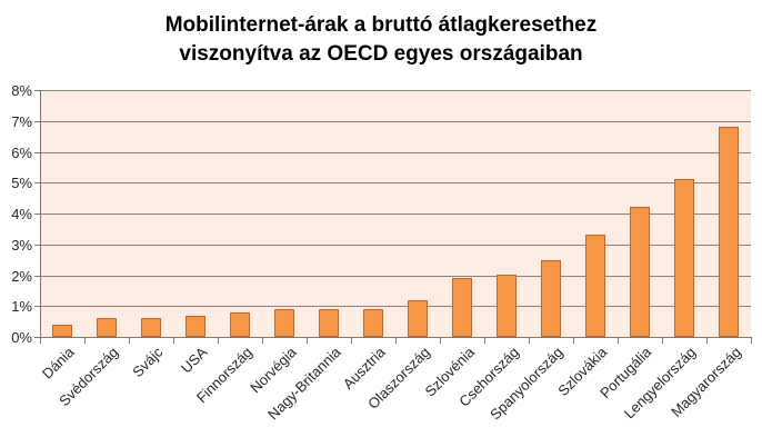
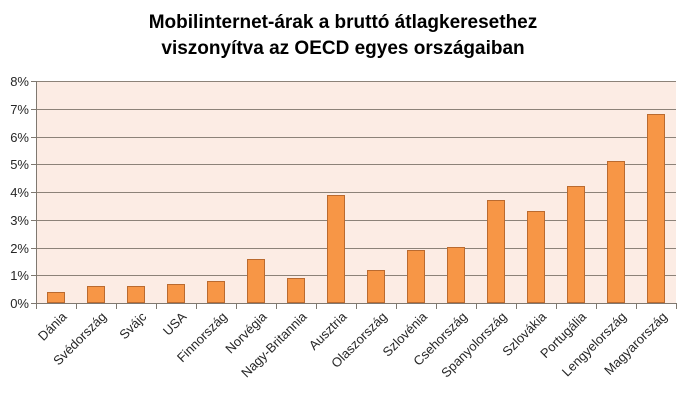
Norvégia: 0.9% -> 1.6%
Ausztria: 0.9% -> 3.9%
Spanyolország: 2.5% -> 3.7%
